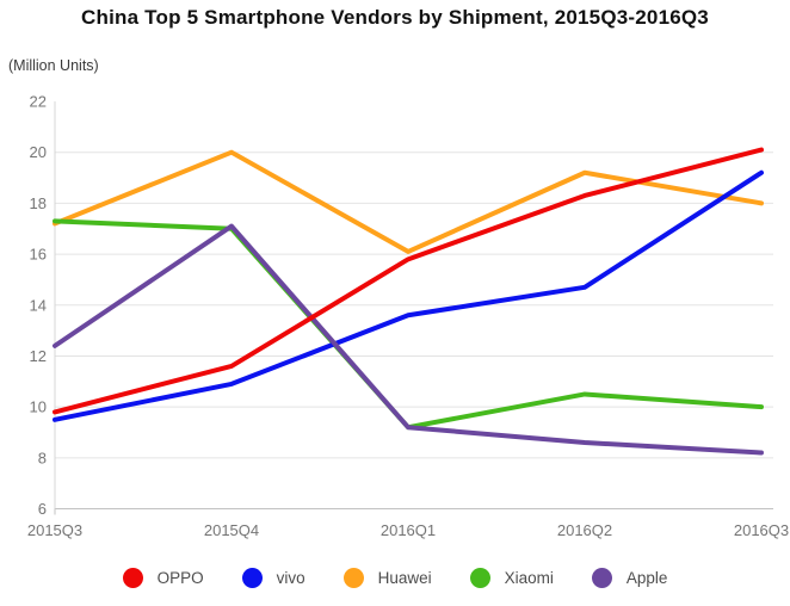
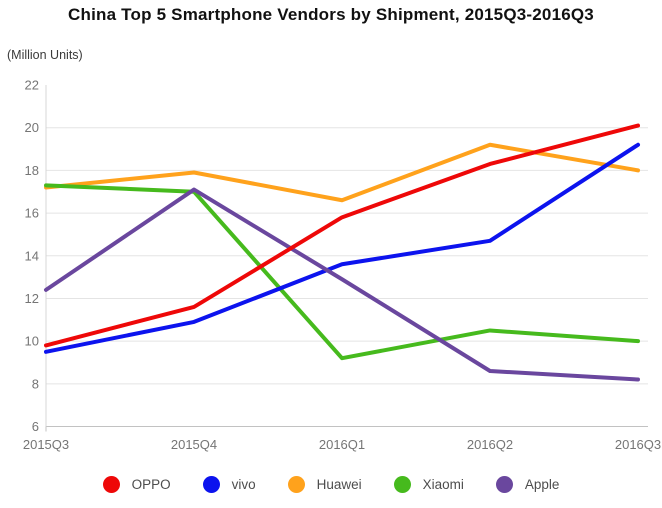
Huawei/2015Q4: 20.0 -> 17.9
Huawei/2016Q1: 16.1 -> 16.6
Apple/2016Q1: 9.2 -> 12.9
